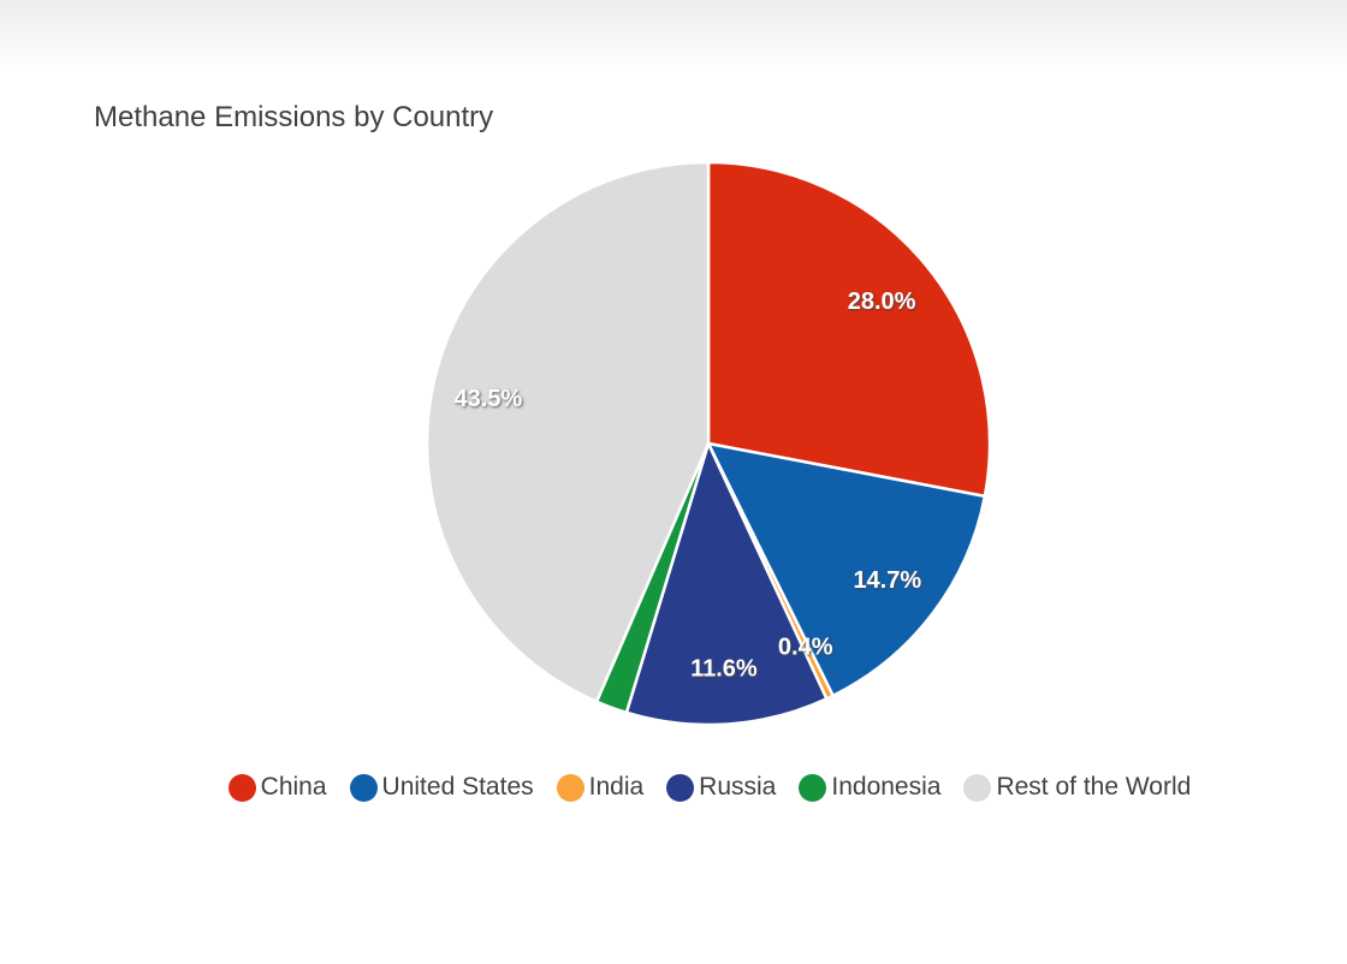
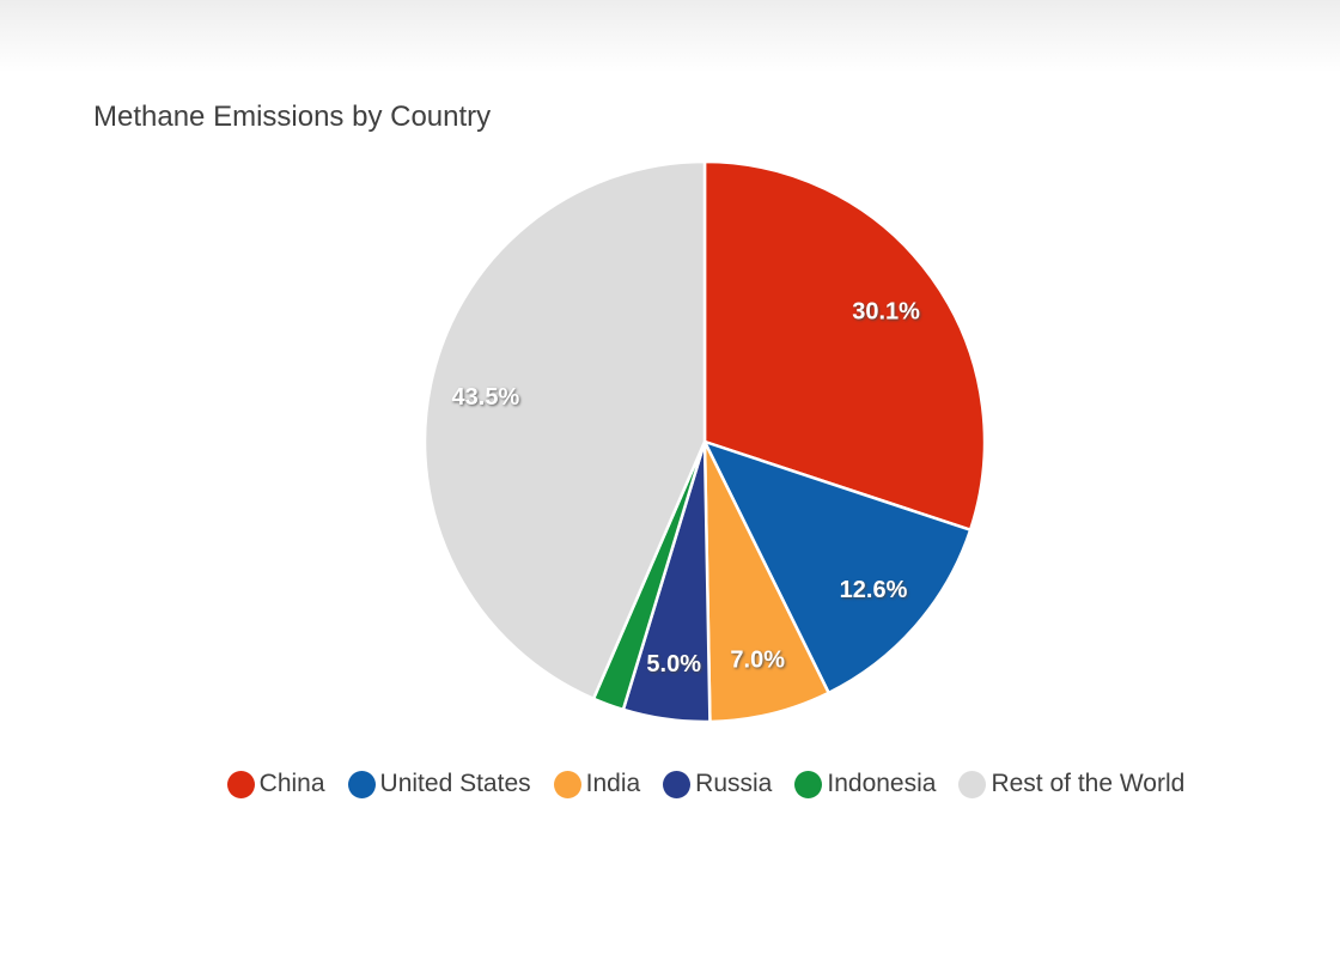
China: 28.0% -> 30.1%
United States: 14.7% -> 12.6%
India: 0.4% -> 7.0%
Russia: 11.6% -> 5.0%
